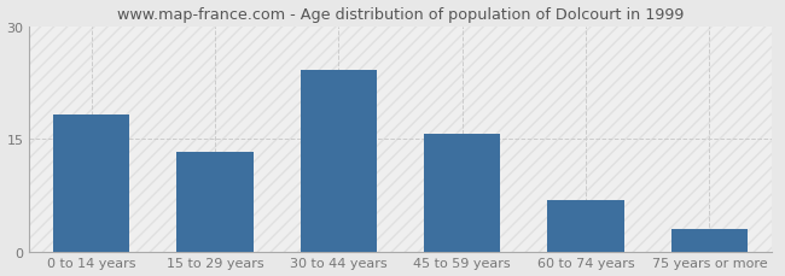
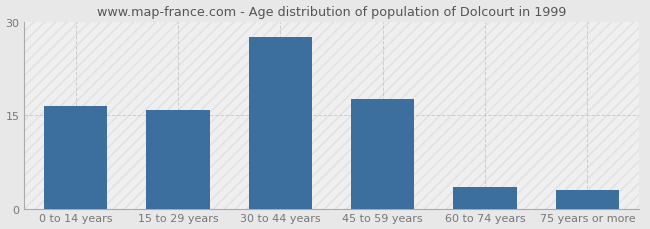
0 to 14 years: 18.2 -> 16.5
15 to 29 years: 13.2 -> 15.8
30 to 44 years: 24.2 -> 27.5
45 to 59 years: 15.6 -> 17.5
60 to 74 years: 6.8 -> 3.5
